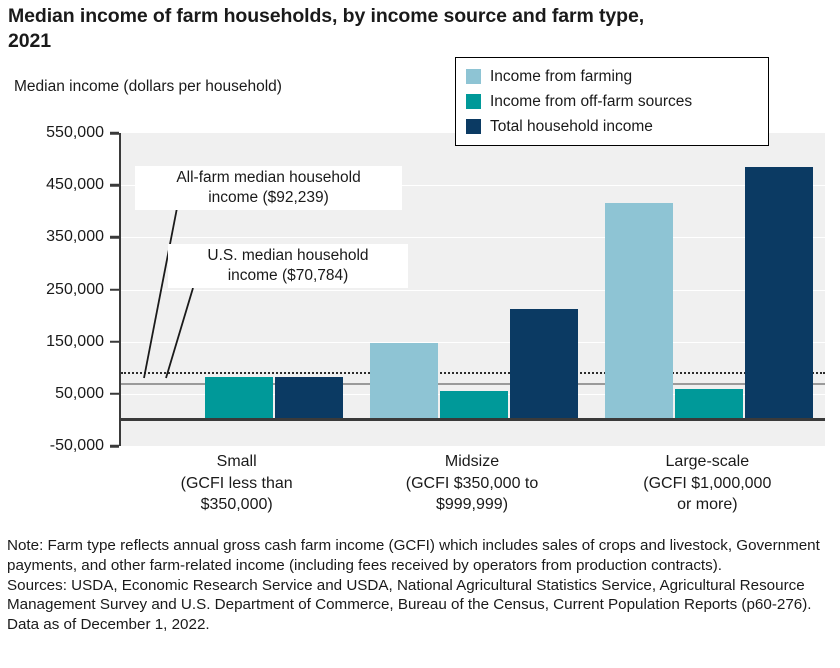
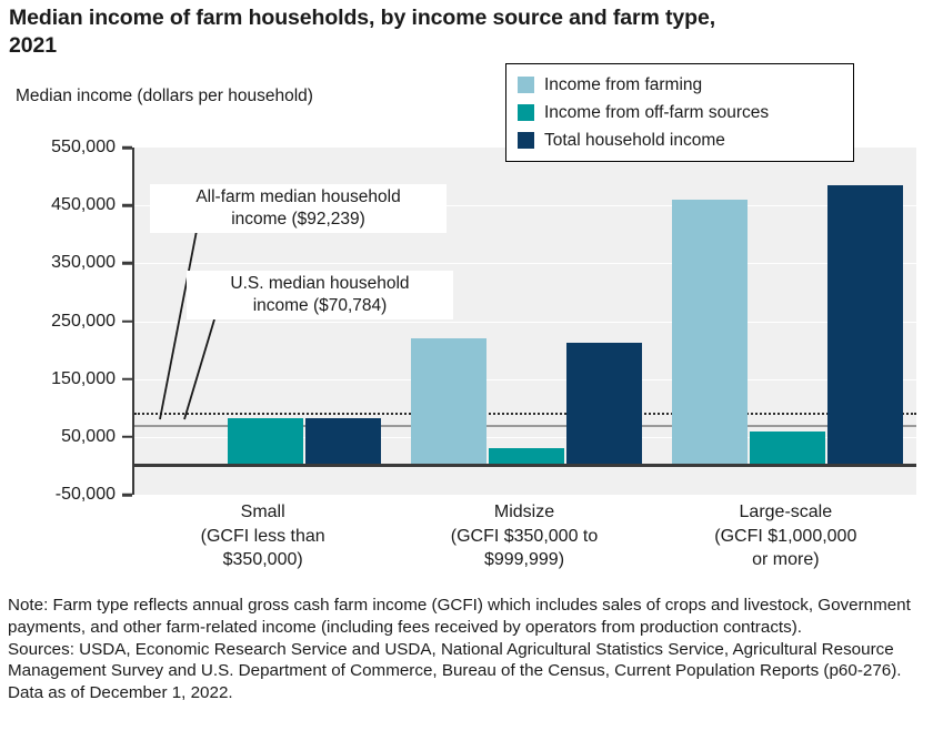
Income from farming/Midsize (GCFI $350,000 to $999,999): 150000 -> 220000
Income from off-farm sources/Midsize (GCFI $350,000 to $999,999): 60000 -> 30000
Income from farming/Large-scale (GCFI $1,000,000 or more): 420000 -> 460000
